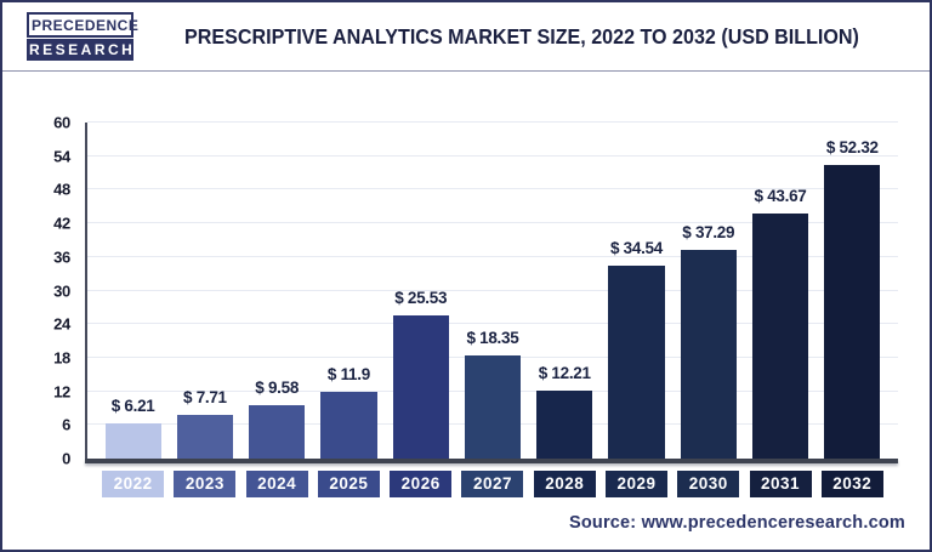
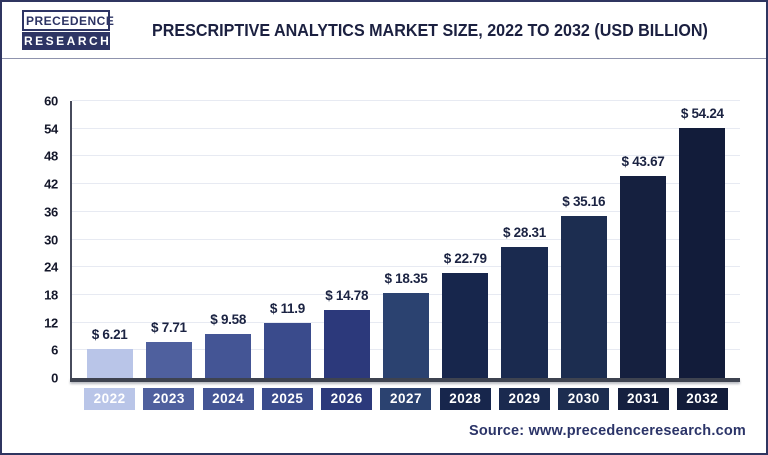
2026: 25.53 -> 14.78
2028: 12.21 -> 22.79
2029: 34.54 -> 28.31
2030: 37.29 -> 35.16
2032: 52.32 -> 54.24
